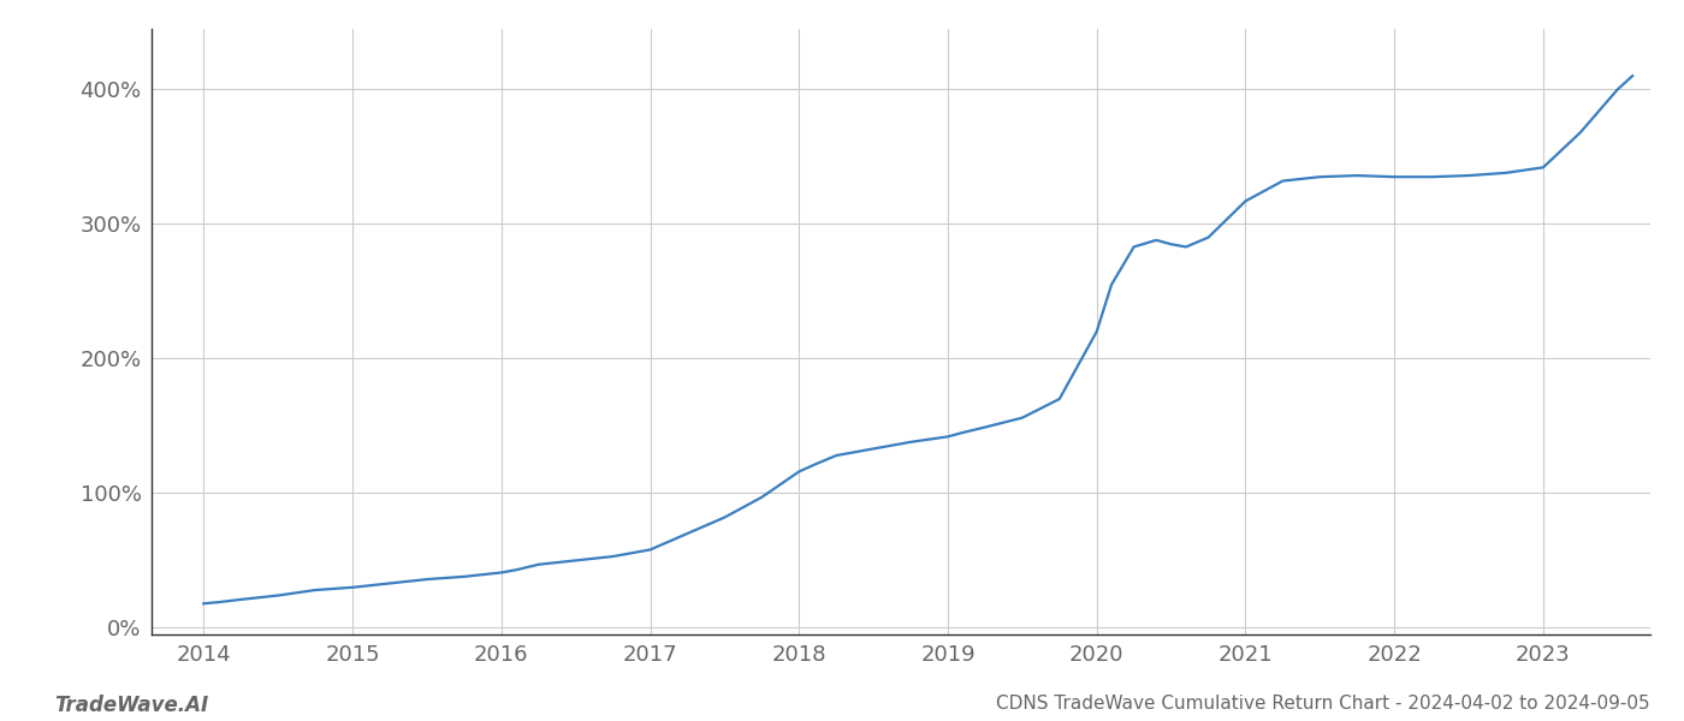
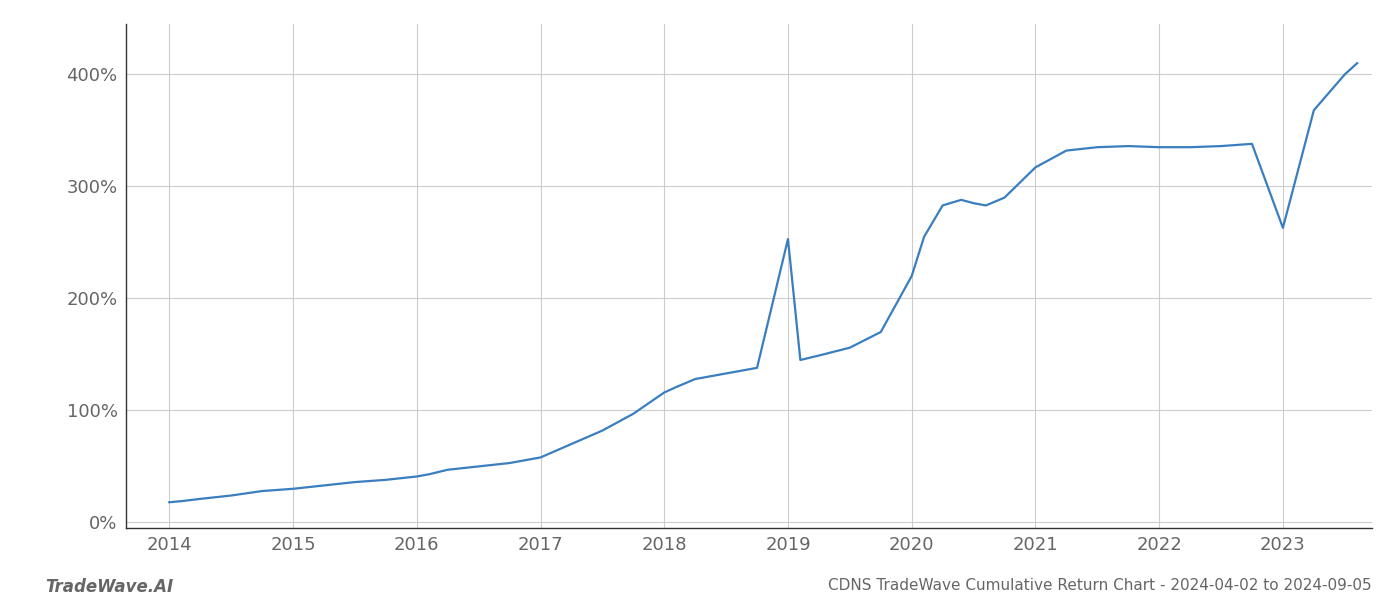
2019: 142% -> 253%
2023: 342% -> 263%
